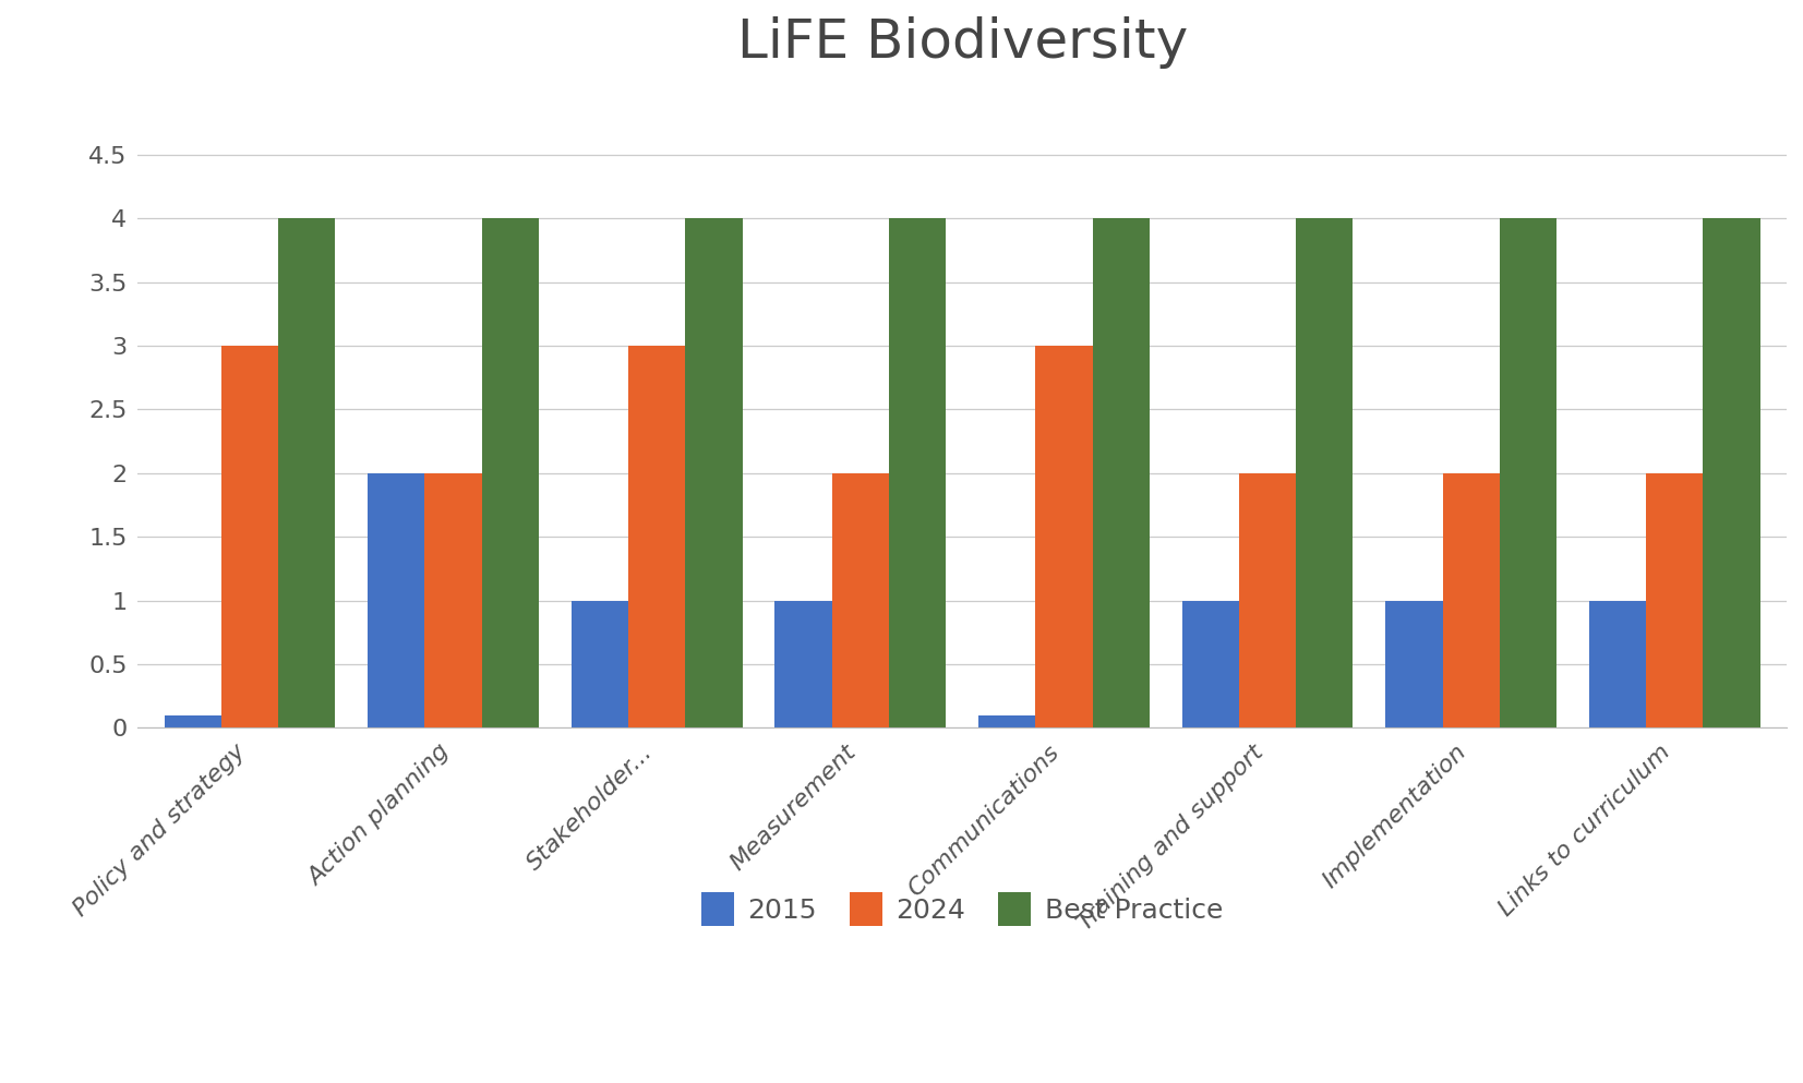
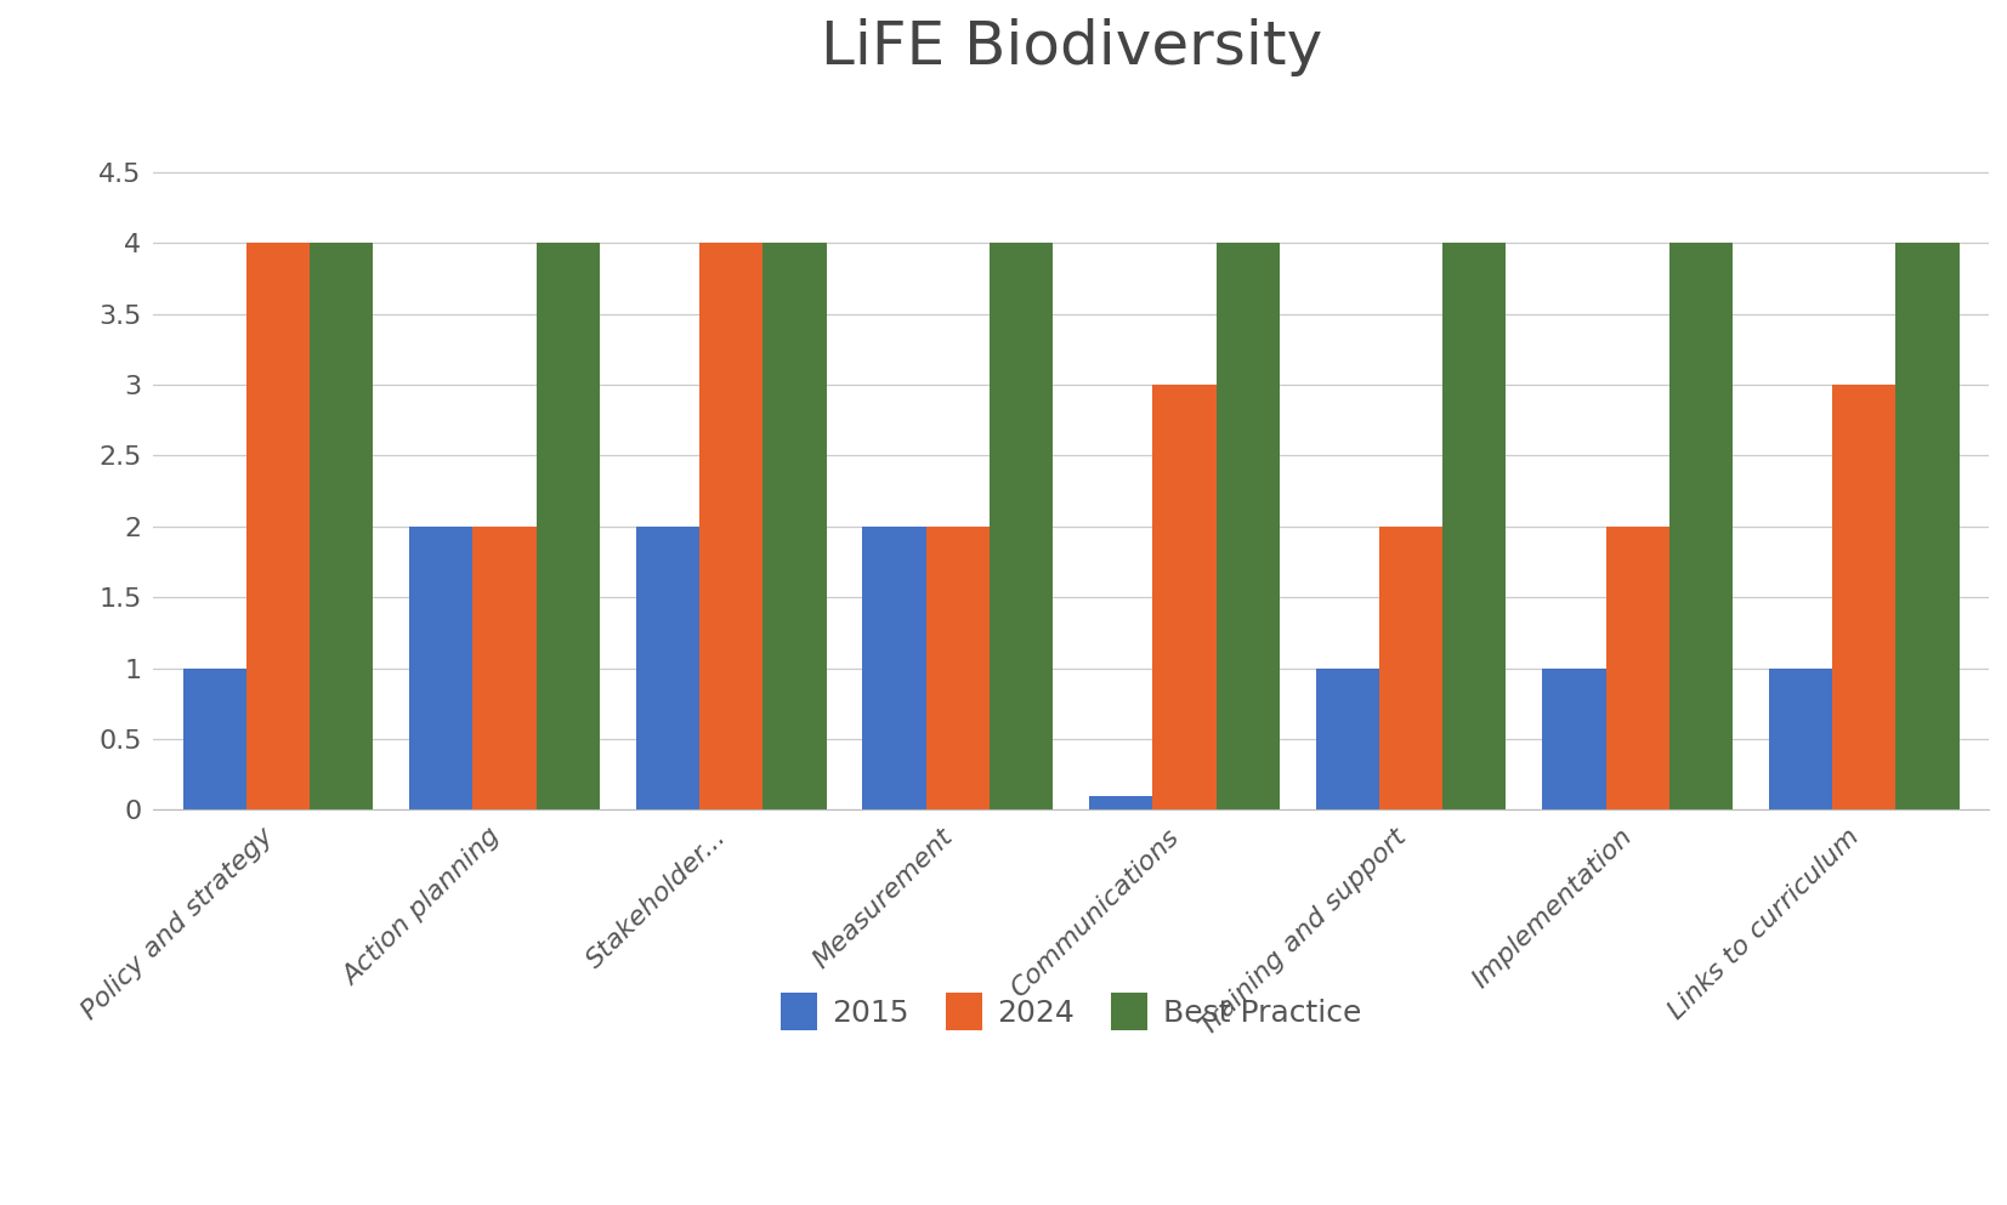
2015/Policy and strategy: 0.1 -> 1.0
2024/Policy and strategy: 3 -> 4
2015/Stakeholder...: 1.0 -> 2.0
2024/Stakeholder...: 3 -> 4
2015/Measurement: 1.0 -> 2.0
2024/Links to curriculum: 2 -> 3
